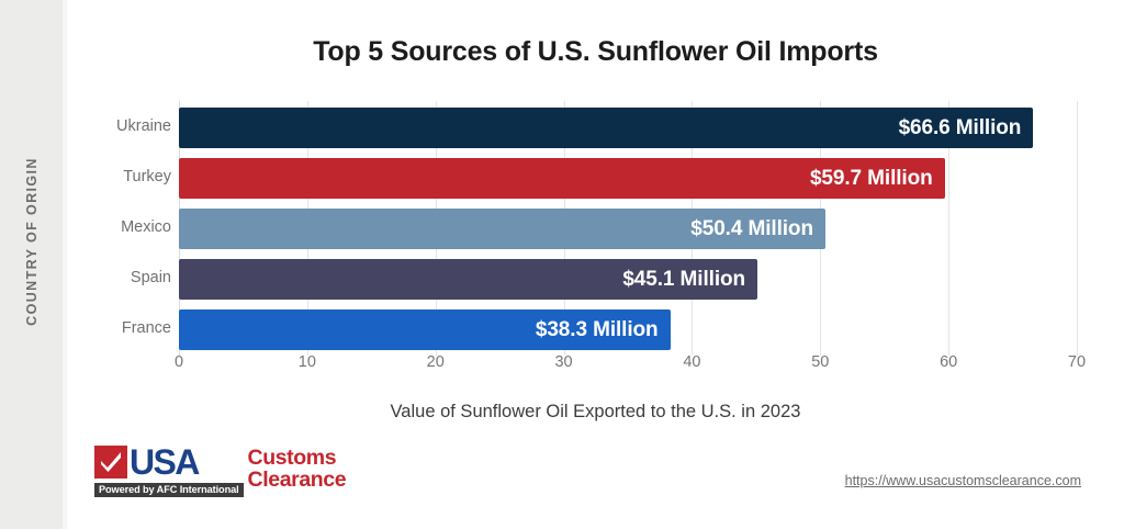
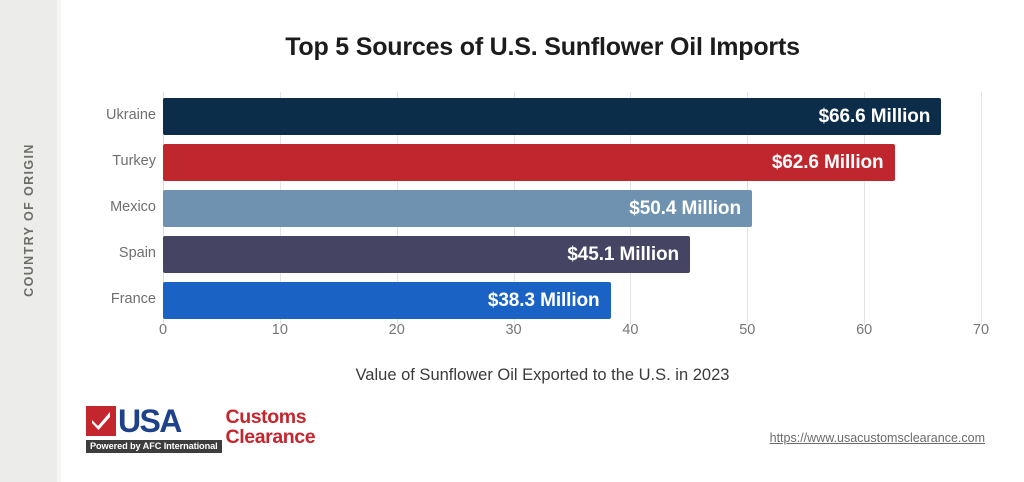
Turkey: $59.7 -> $62.6
